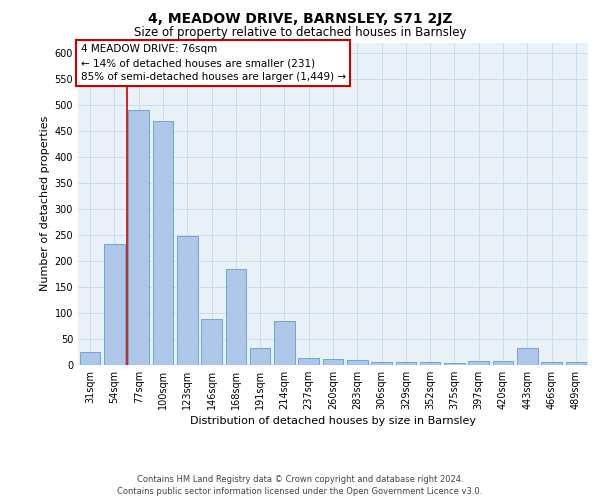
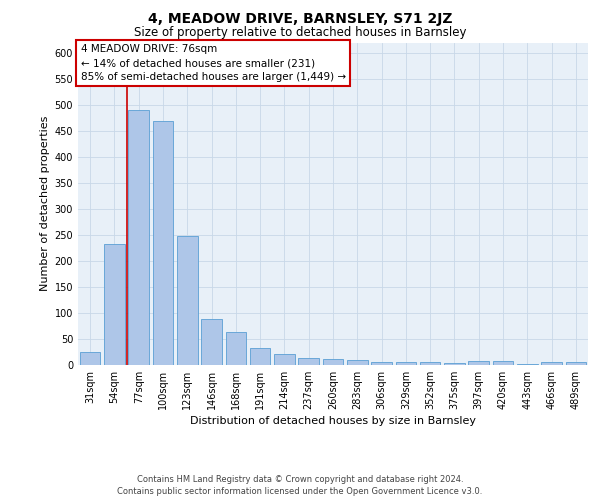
168sqm: 184 -> 63
214sqm: 84 -> 22
443sqm: 32 -> 1
